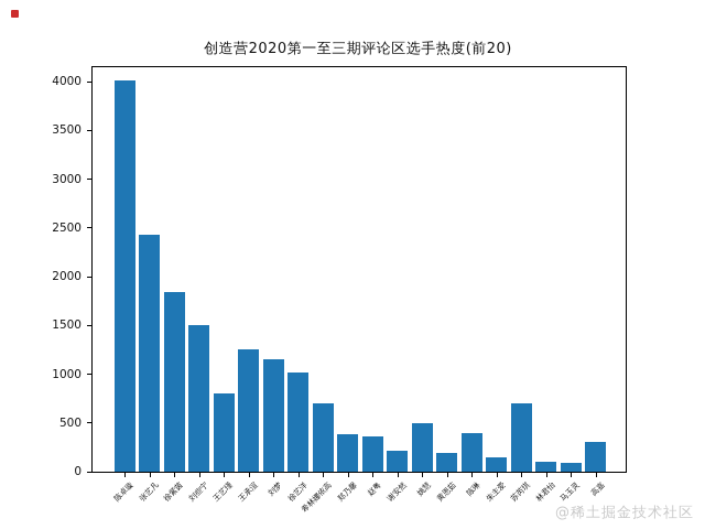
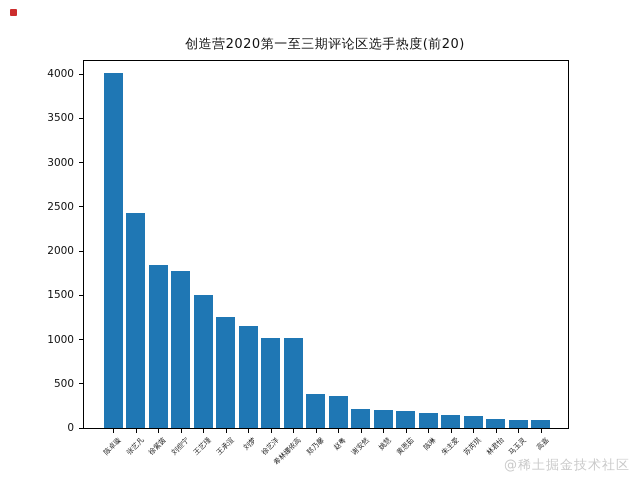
刘些宁: 1500 -> 1800
王艺瑾: 800 -> 1500
希林娜依高: 700 -> 1000
姚慧: 500 -> 200
陈琳: 400 -> 200
苏芮琪: 700 -> 100
高嘉: 300 -> 100
